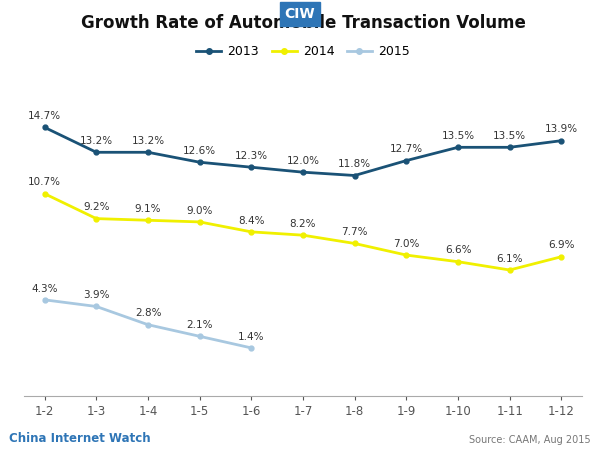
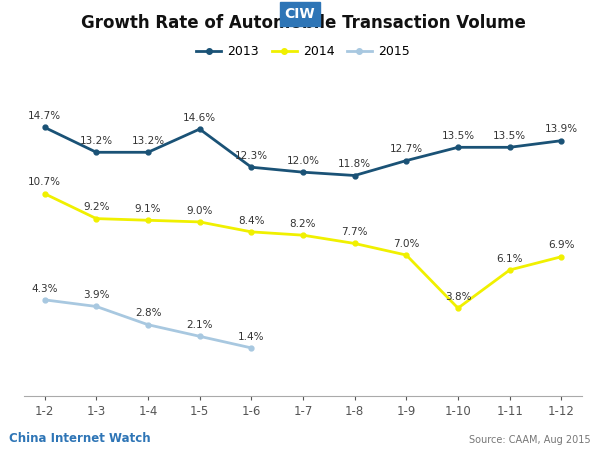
2013/1-5: 12.6% -> 14.6%
2014/1-10: 6.6% -> 3.8%
